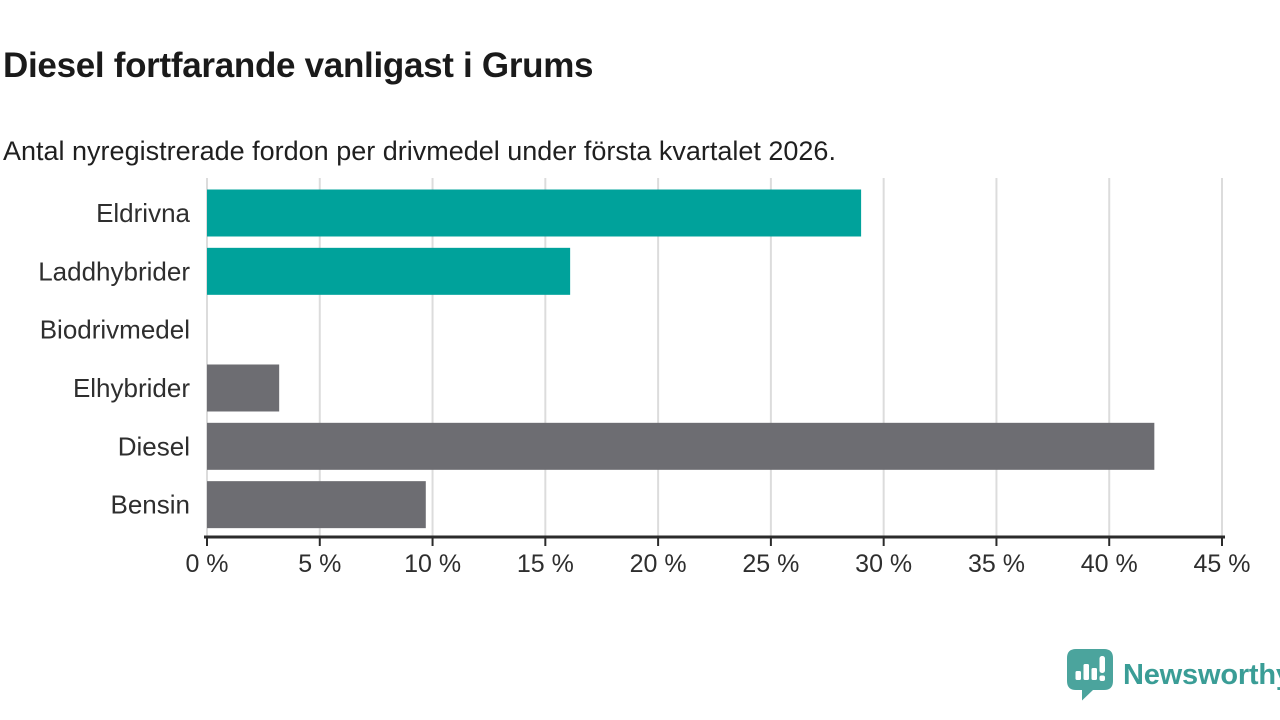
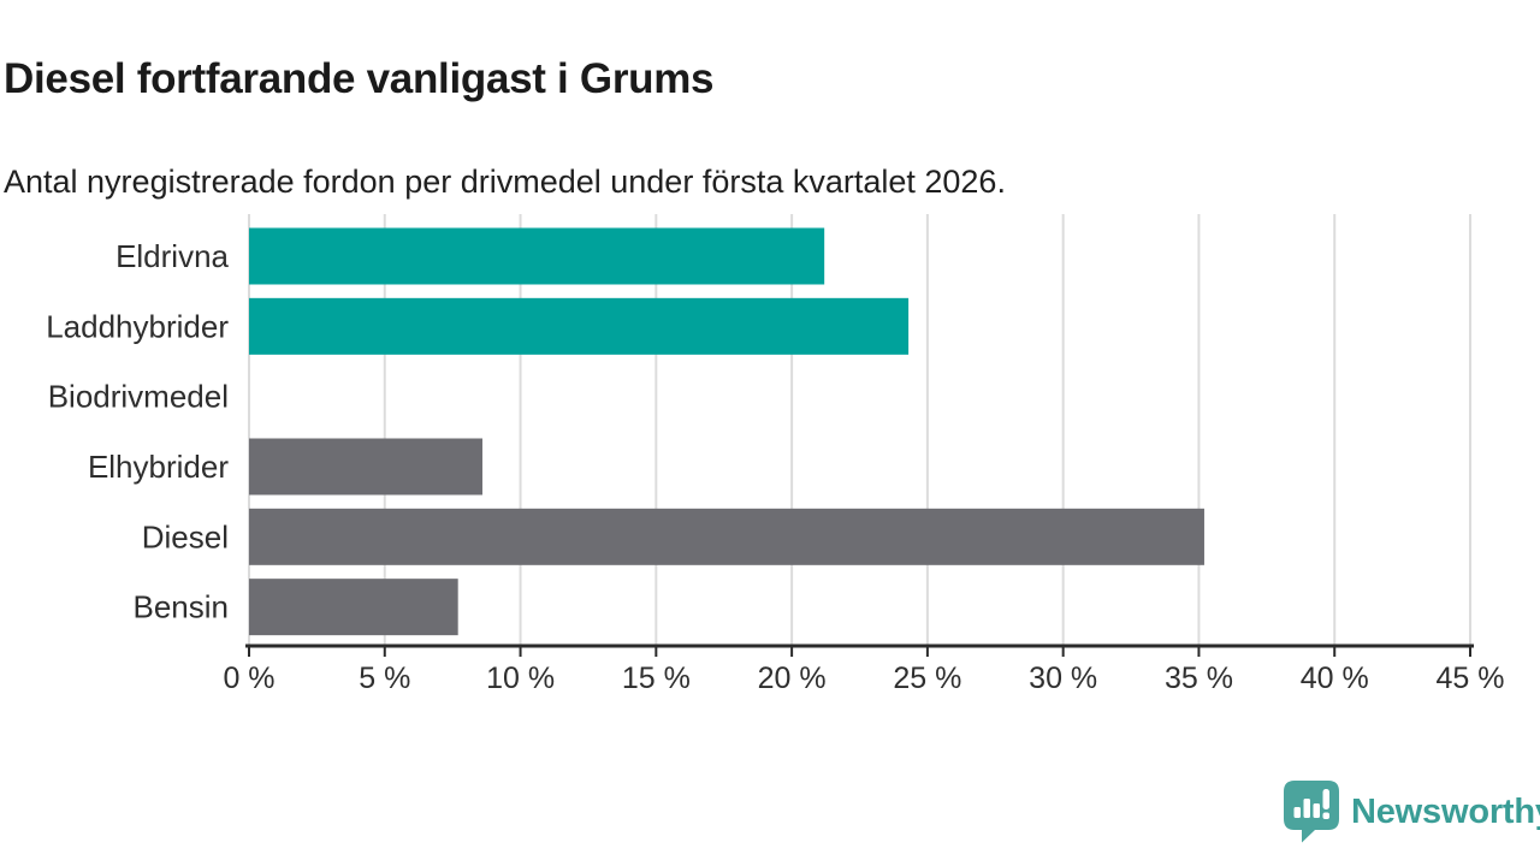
Eldrivna: 29.0% -> 21.2%
Laddhybrider: 16.1% -> 24.3%
Elhybrider: 3.2% -> 8.6%
Diesel: 42.0% -> 35.2%
Bensin: 9.7% -> 7.7%
